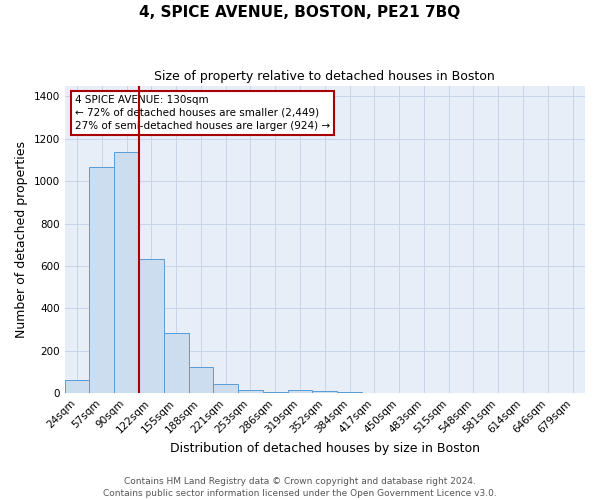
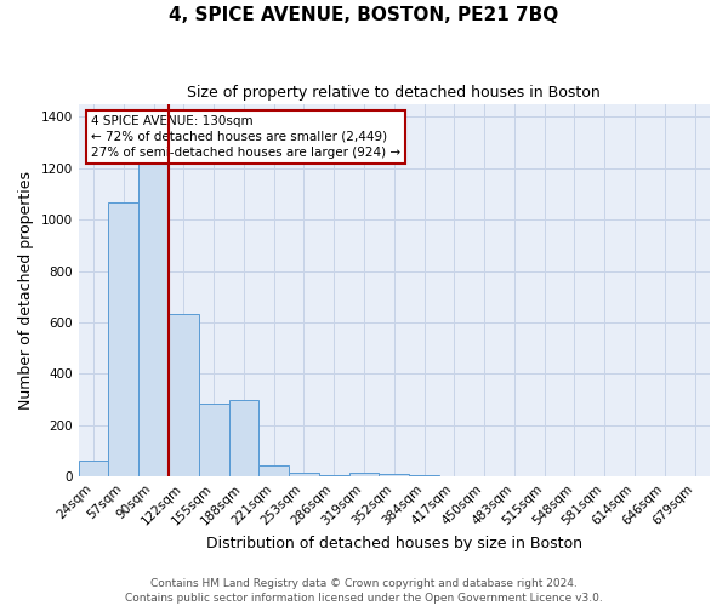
90sqm: 1135 -> 1230
188sqm: 125 -> 300
